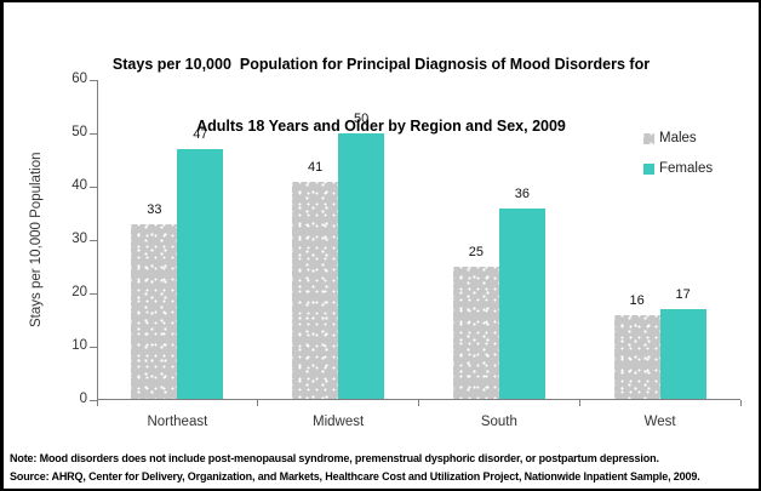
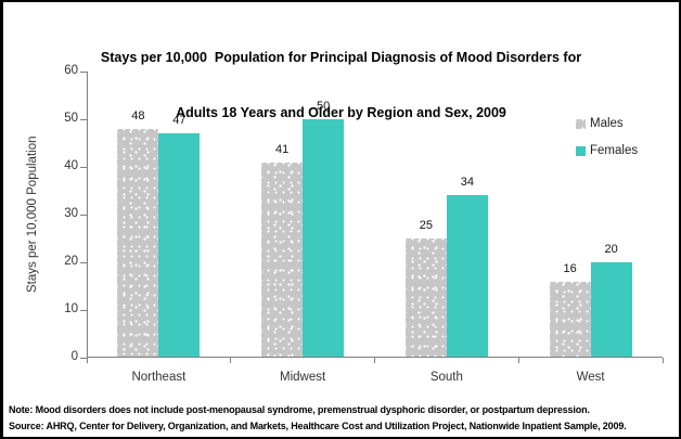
Males/Northeast: 33 -> 48
Females/South: 36 -> 34
Females/West: 17 -> 20
